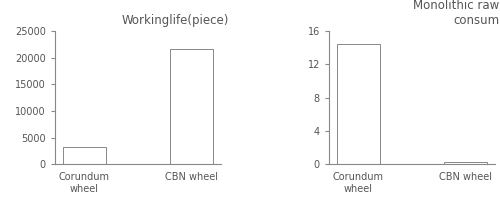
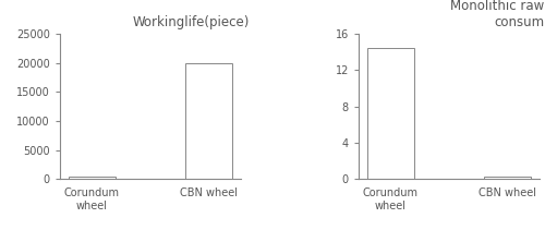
Workinglife(piece)/Corundum wheel: 3200 -> 500
Workinglife(piece)/CBN wheel: 21600 -> 20000
